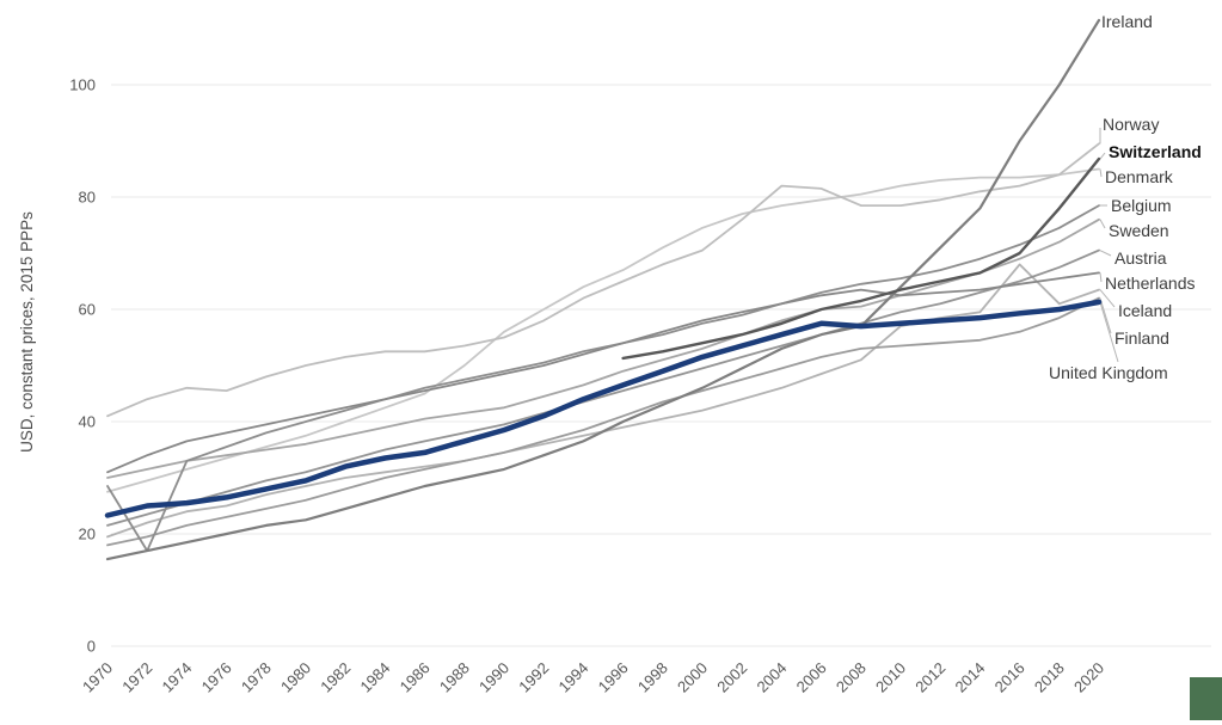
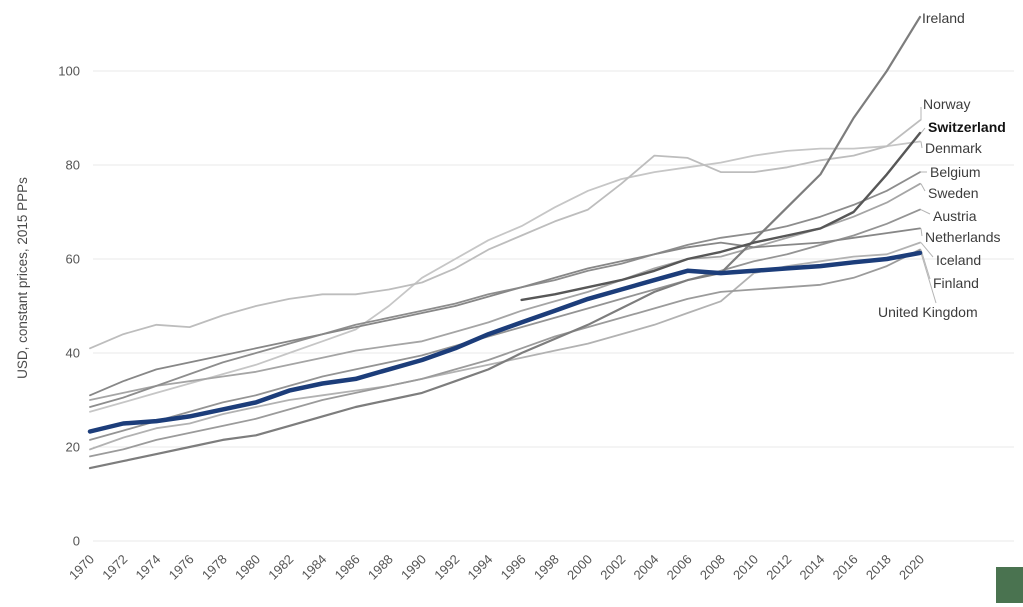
Belgium/1972: 17 -> 30
Iceland/2016: 68 -> 60
